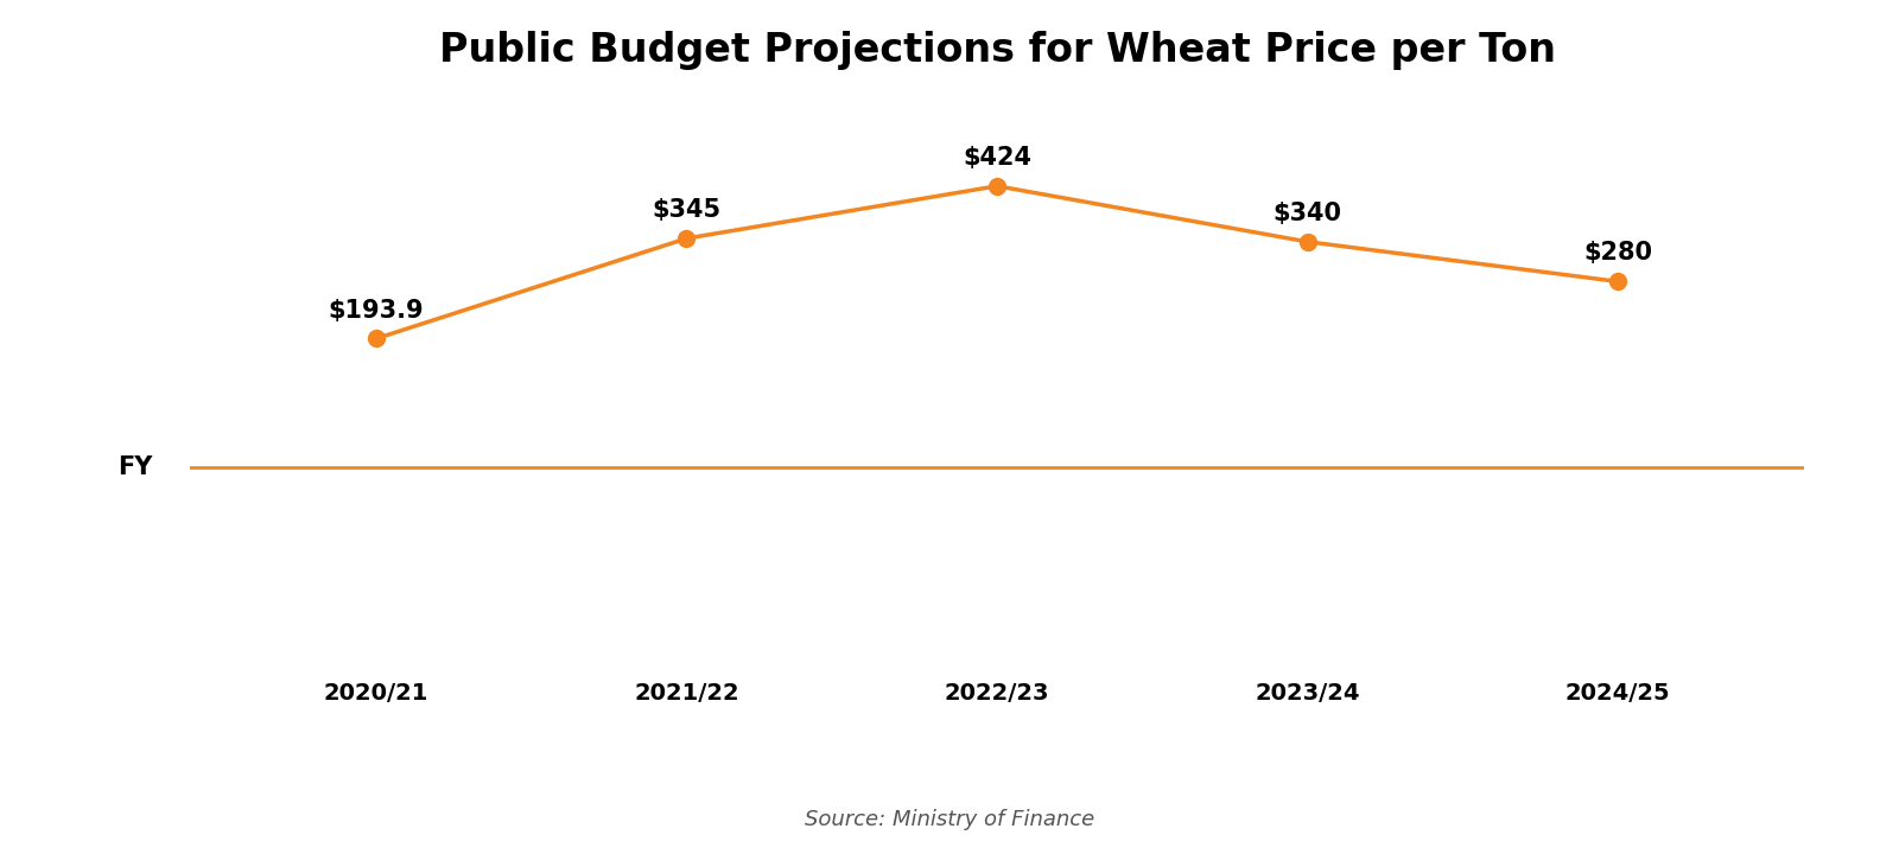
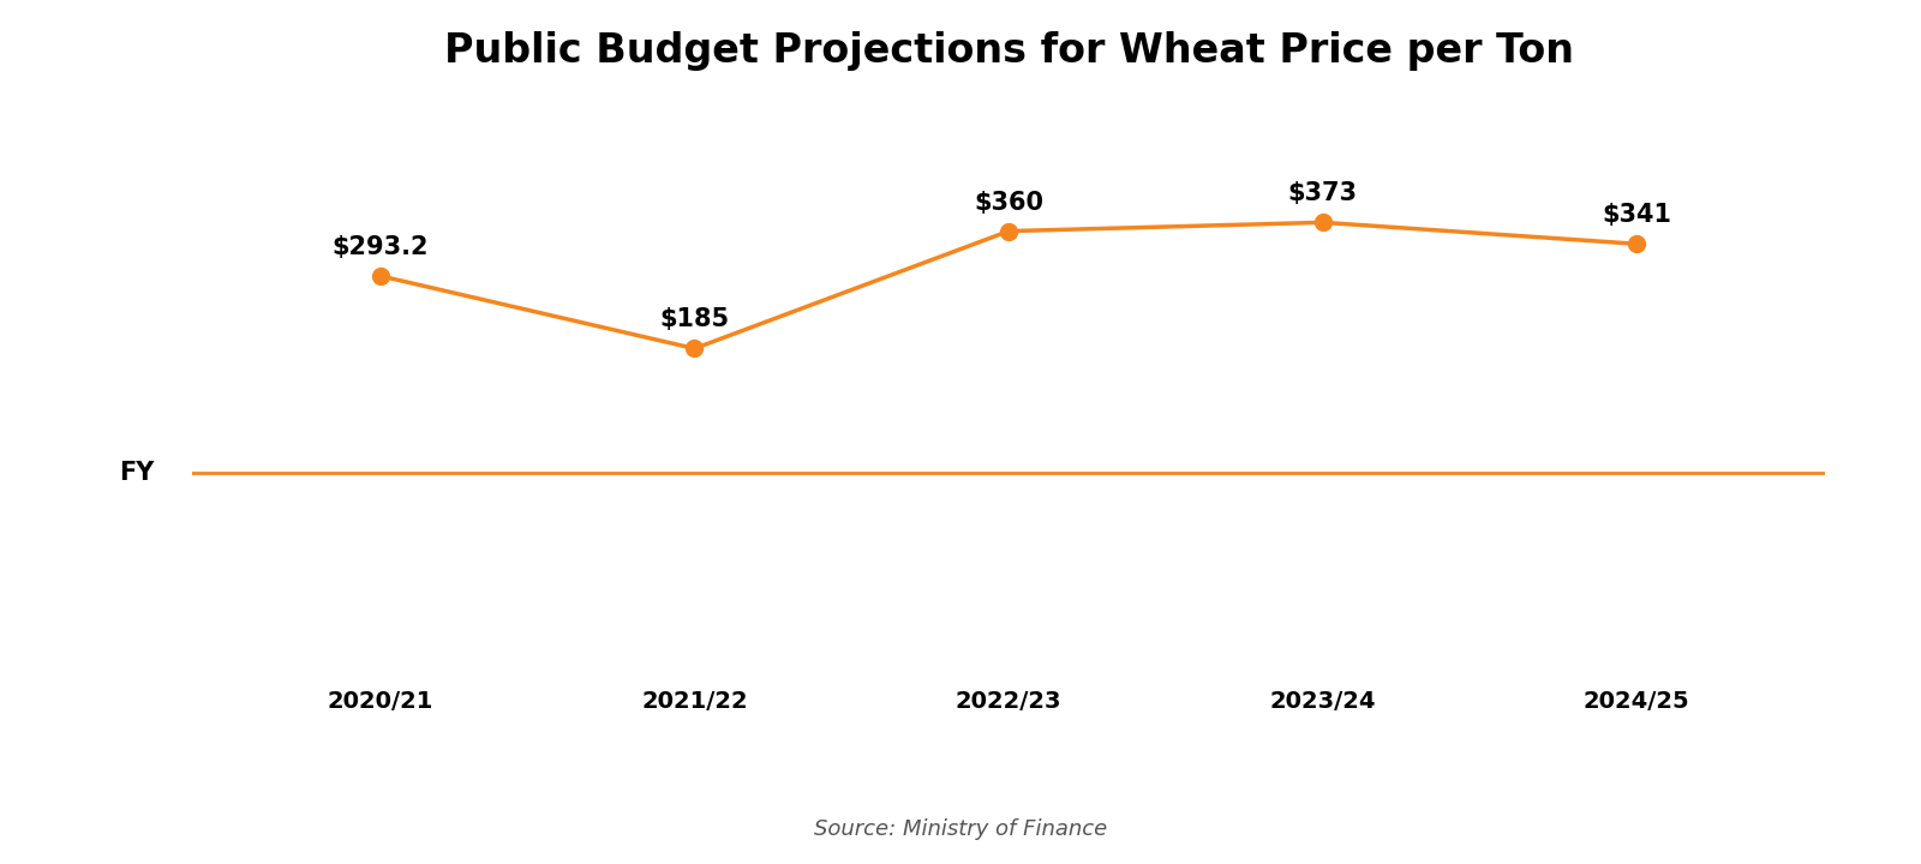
2020/21: $193.9 -> $293.2
2021/22: $345 -> $185
2022/23: $424 -> $360
2023/24: $340 -> $373
2024/25: $280 -> $341
